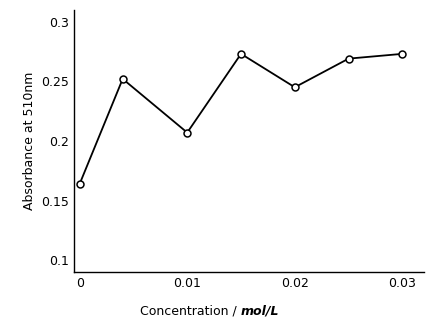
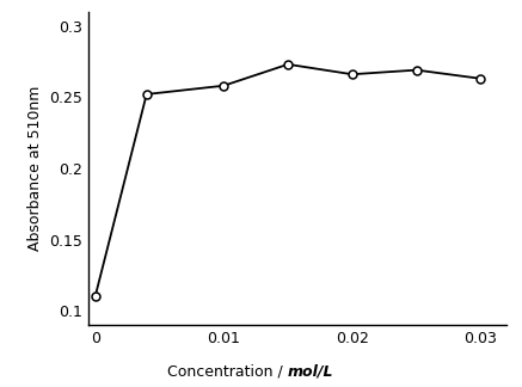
0: 0.164 -> 0.110
0.01: 0.207 -> 0.258
0.02: 0.245 -> 0.266
0.03: 0.273 -> 0.263
